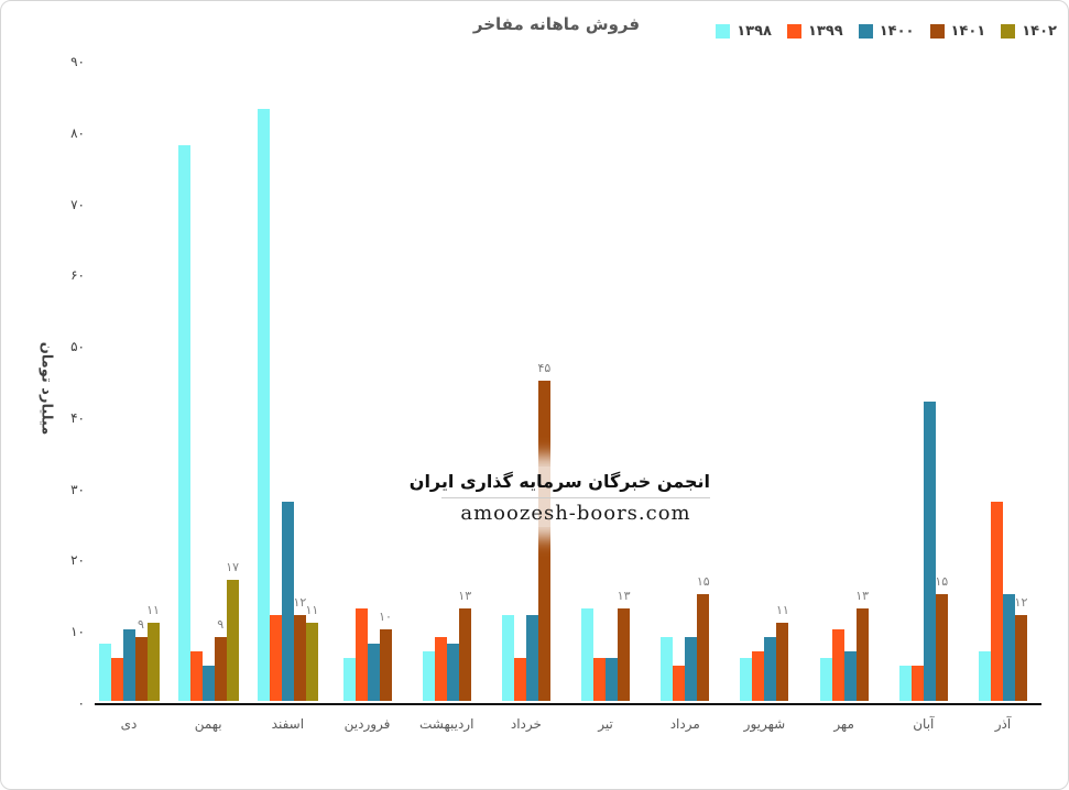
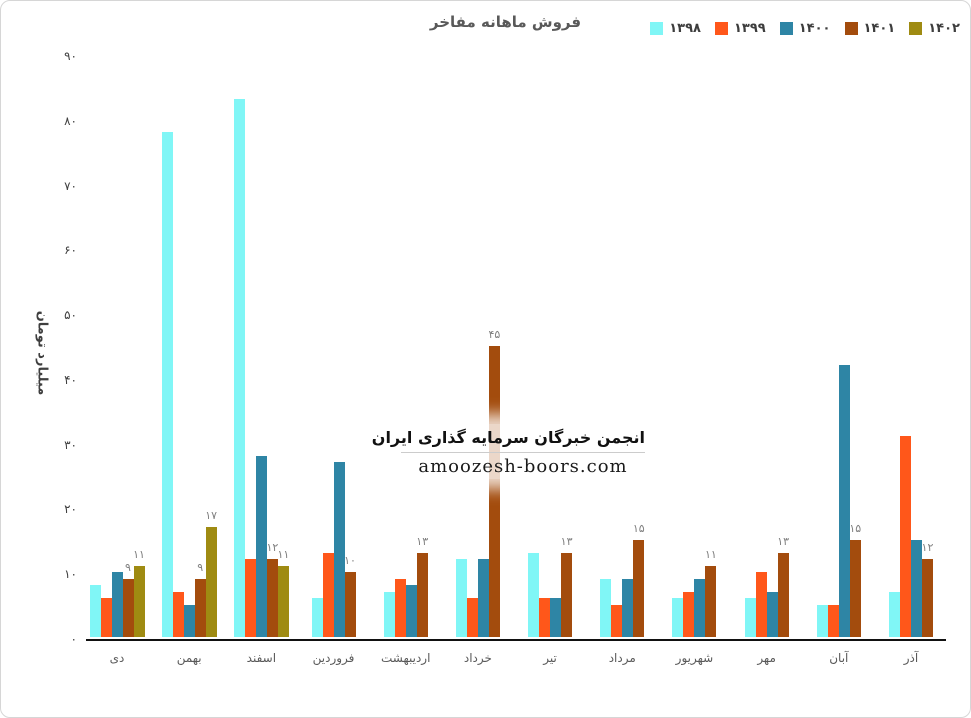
۱۴۰۰/فروردین: 8 -> 27
۱۳۹۹/آذر: 28 -> 31
